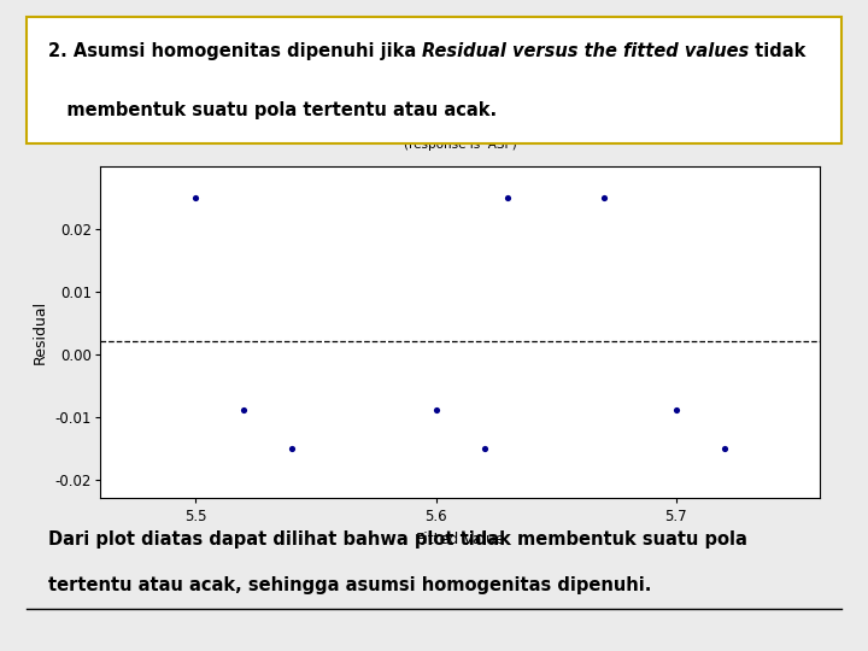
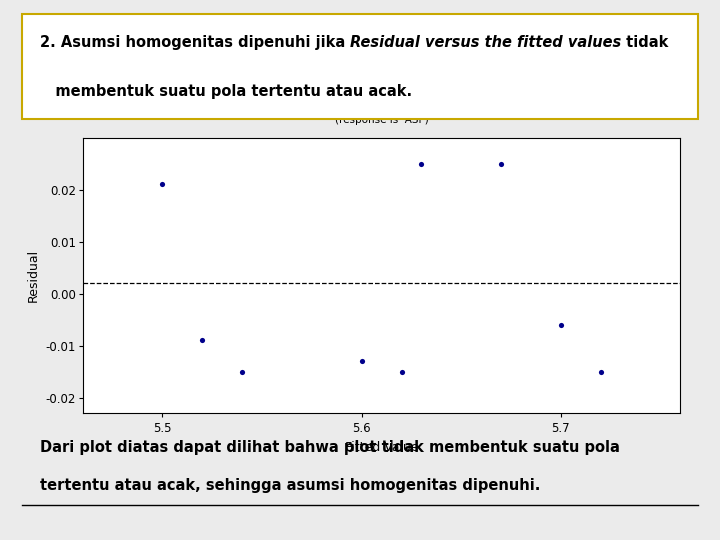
5.5: 0.025 -> 0.021
5.6: -0.009 -> -0.013
5.7: -0.009 -> -0.006
